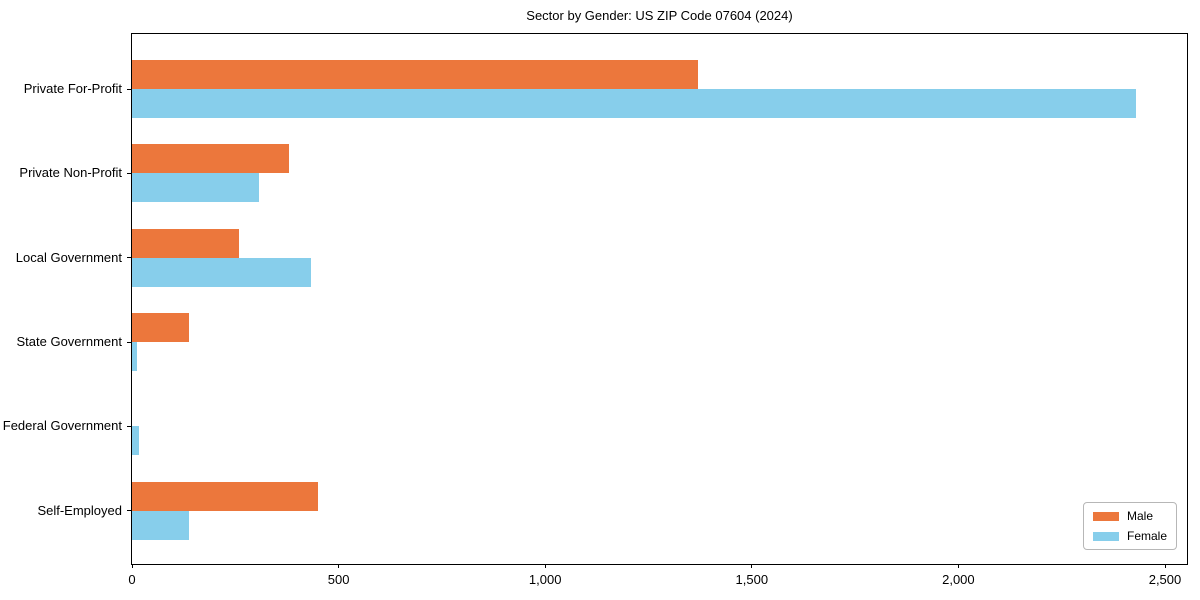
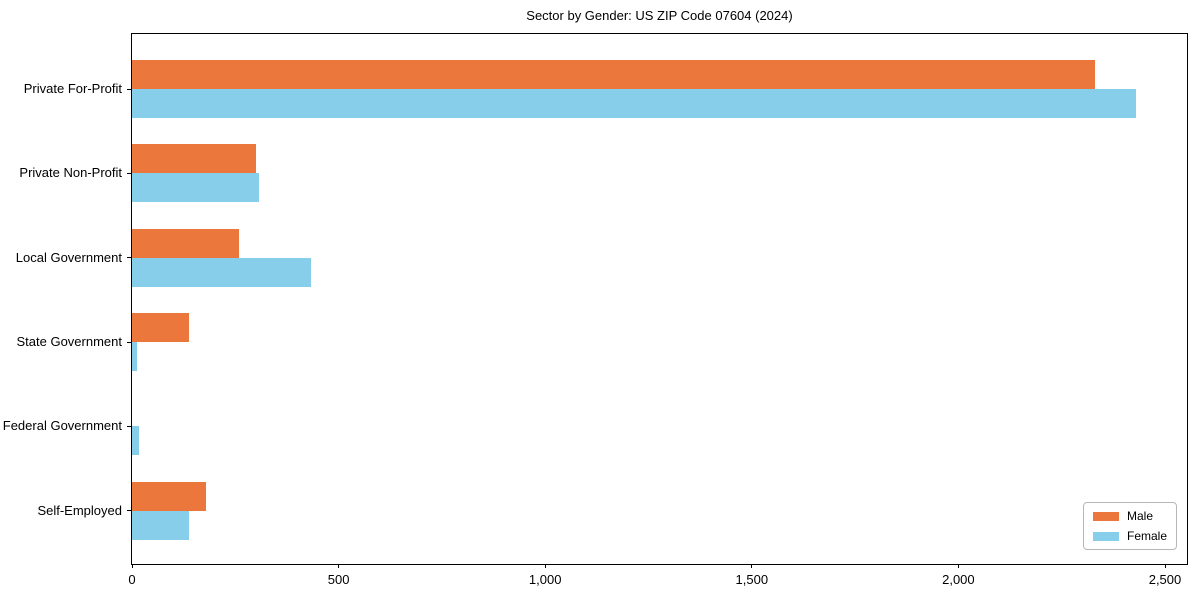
Male/Private For-Profit: 1370 -> 2330
Male/Private Non-Profit: 380 -> 300
Male/Self-Employed: 450 -> 180
